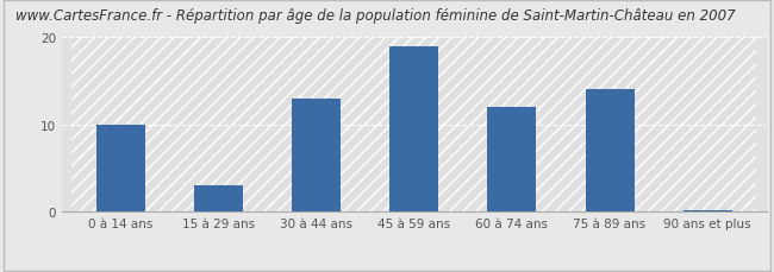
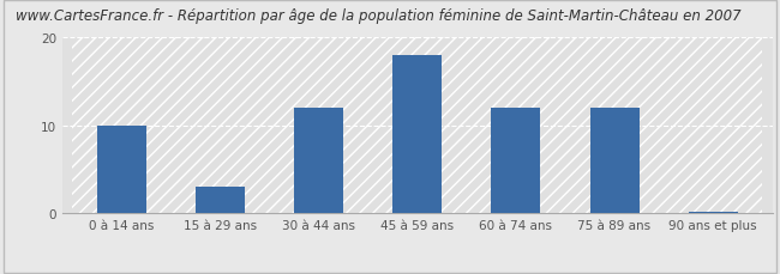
30 à 44 ans: 13.0 -> 12.0
45 à 59 ans: 19.0 -> 18.0
75 à 89 ans: 14.0 -> 12.0
